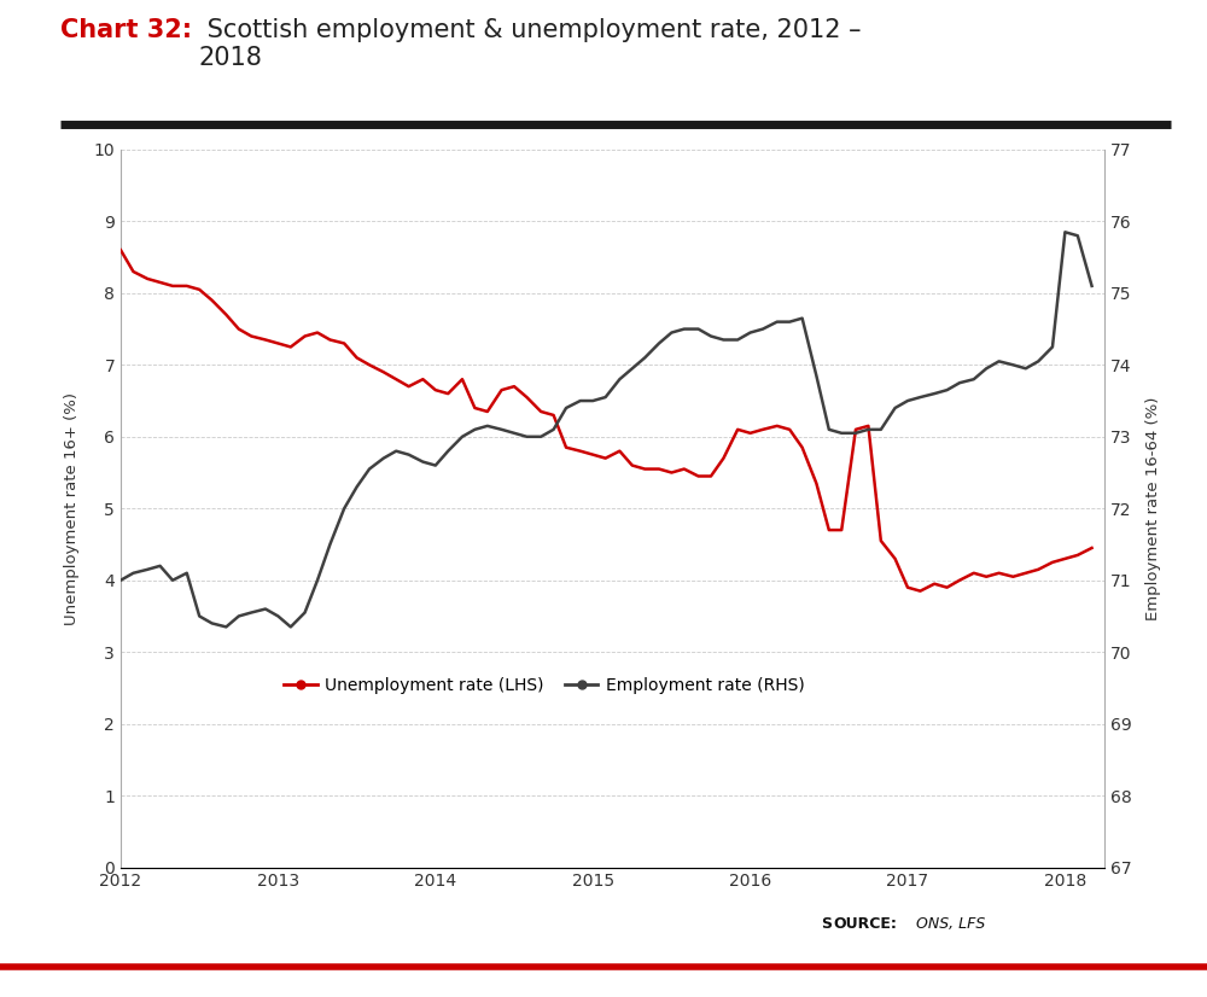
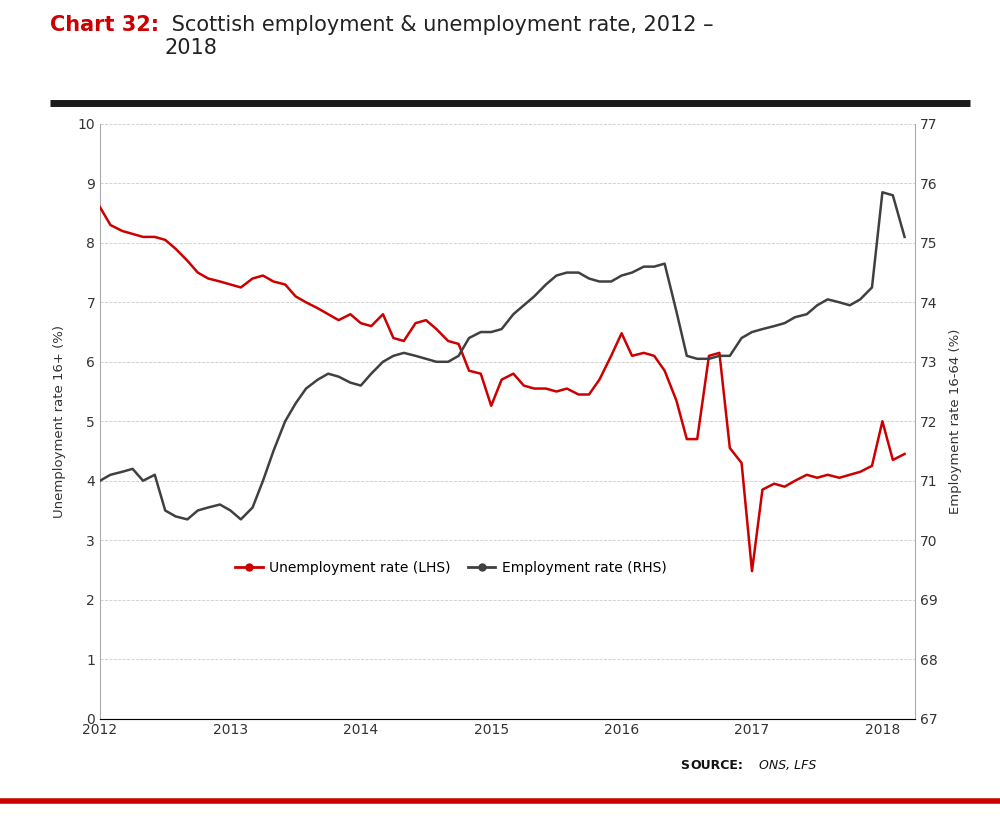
Unemployment rate (LHS)/2015: 5.75 -> 5.26
Unemployment rate (LHS)/2016: 6.05 -> 6.48
Unemployment rate (LHS)/2017: 3.90 -> 2.48
Unemployment rate (LHS)/2018: 4.30 -> 5.00
